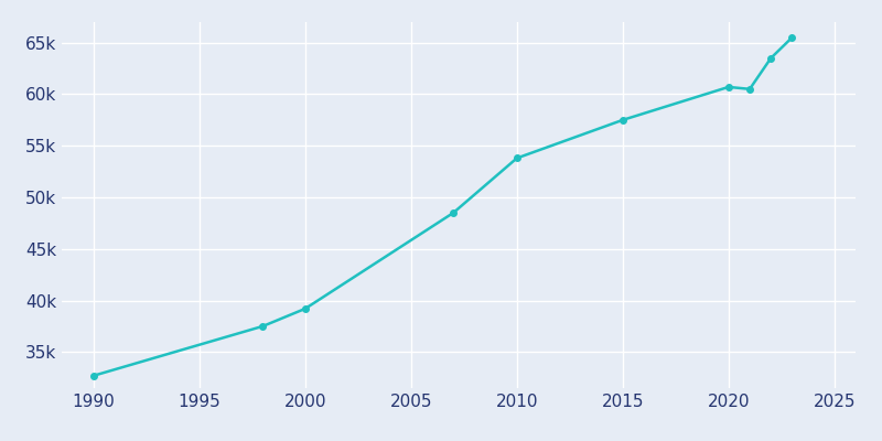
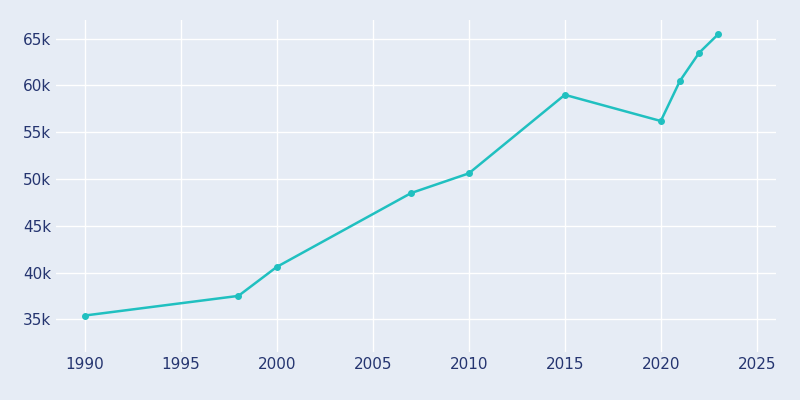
1990: 32.7k -> 35.4k
2000: 39.2k -> 40.6k
2010: 53.8k -> 50.6k
2015: 57.5k -> 59.0k
2020: 60.7k -> 56.2k
